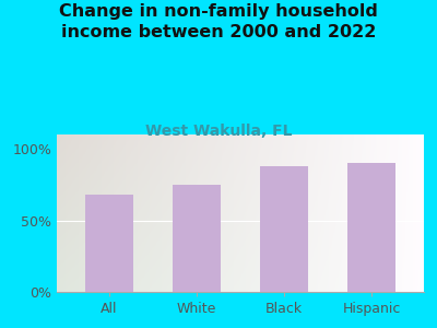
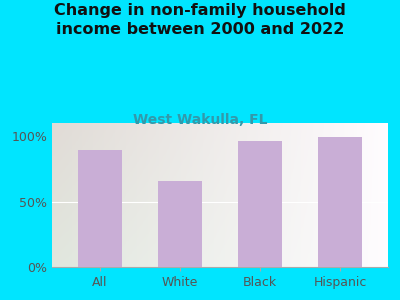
All: 68% -> 89%
White: 75% -> 66%
Black: 88% -> 96%
Hispanic: 90% -> 99%
